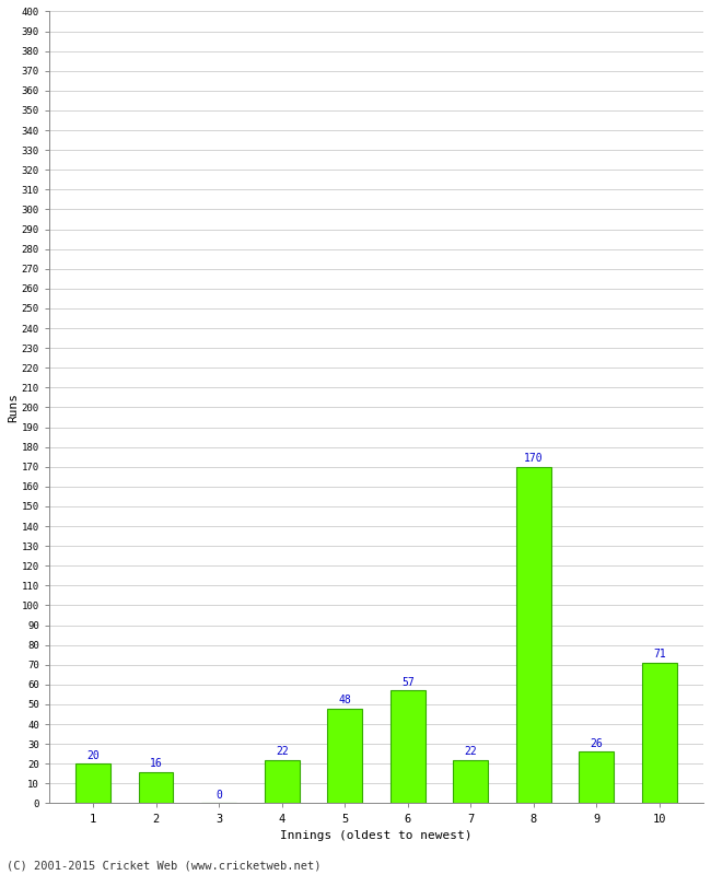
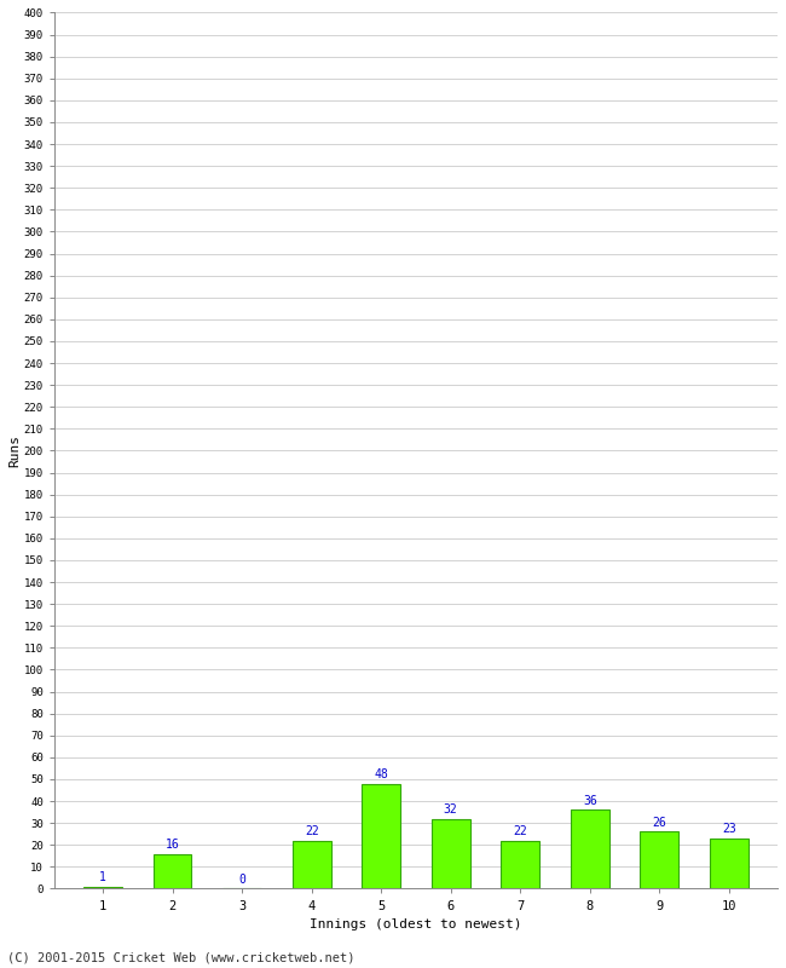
1: 20 -> 1
6: 57 -> 32
8: 170 -> 36
10: 71 -> 23
